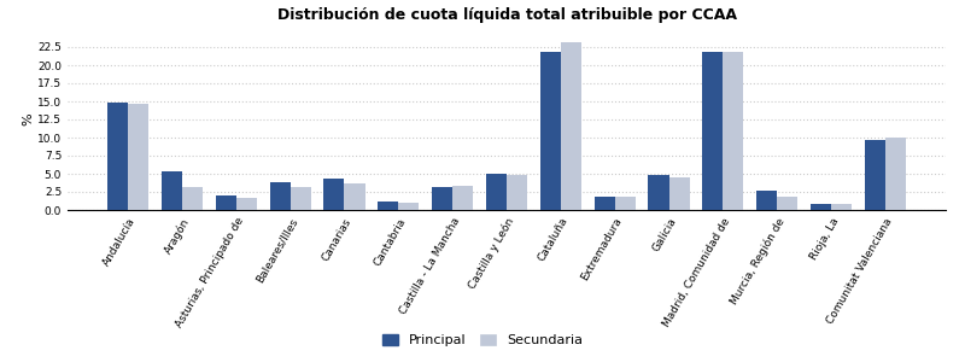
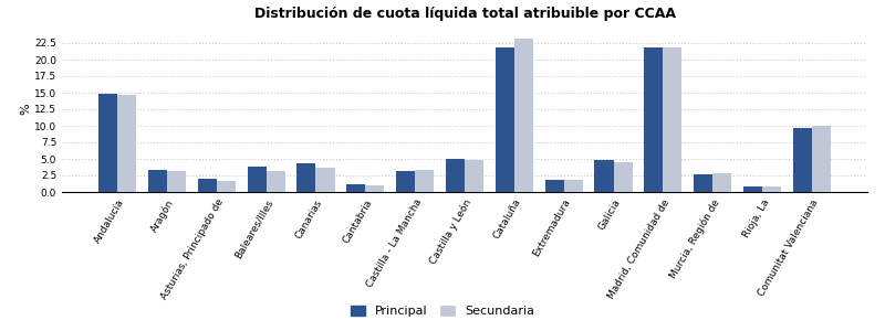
Principal/Aragón: 5.4 -> 3.4
Secundaria/Murcia, Región de: 1.8 -> 2.9
